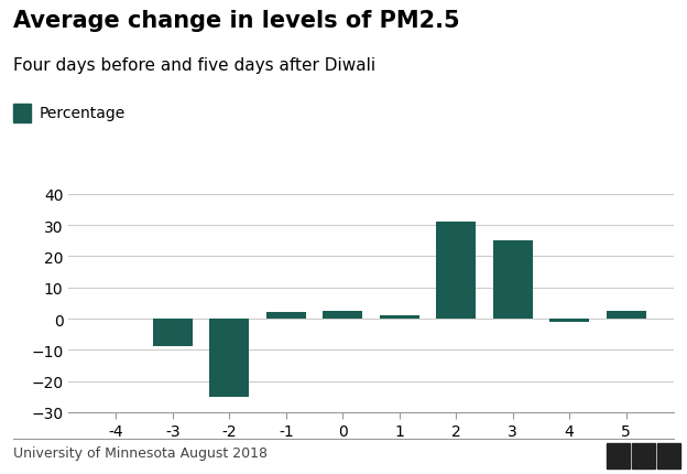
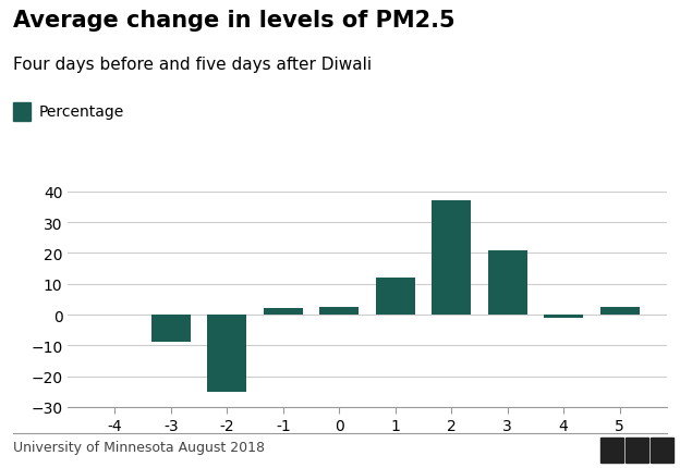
1: 1.0 -> 12.0
2: 31.0 -> 37.0
3: 25.0 -> 21.0
